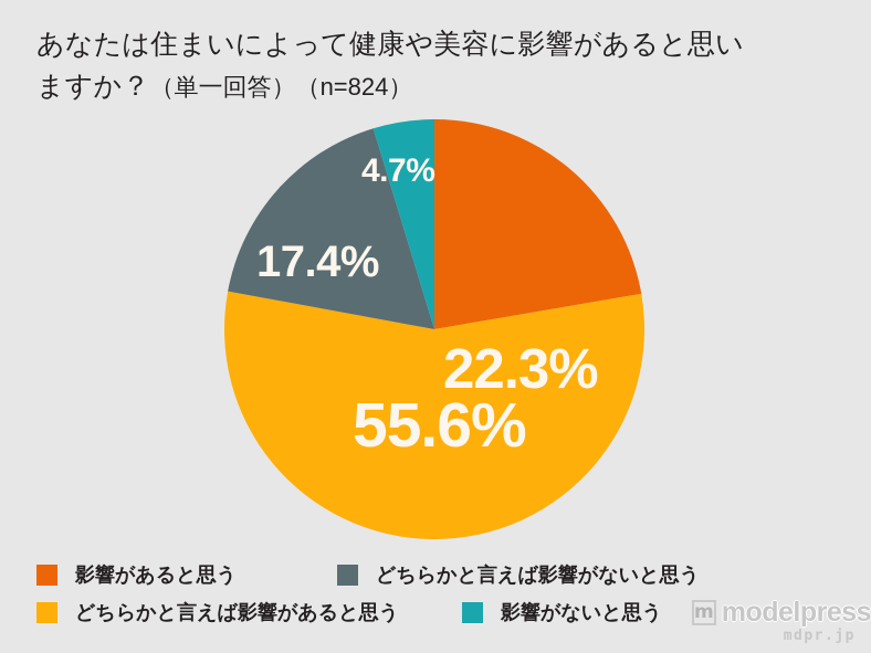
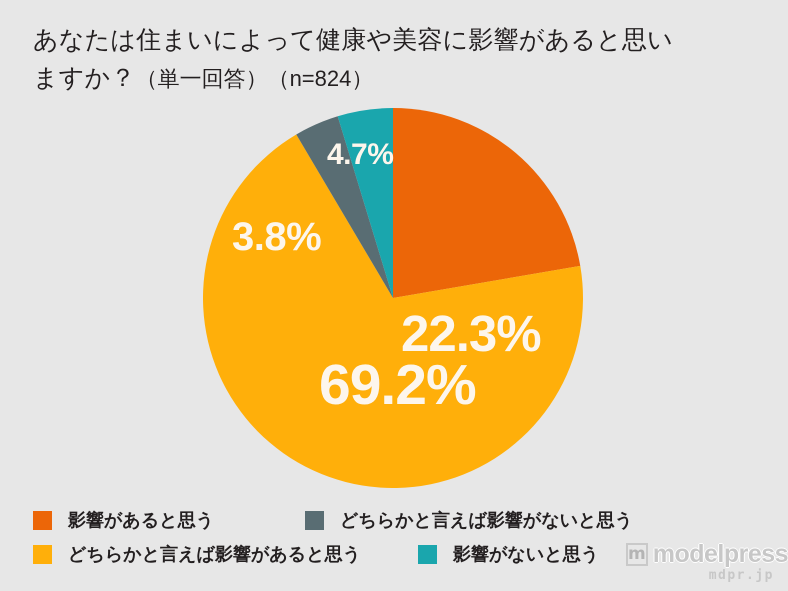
どちらかと言えば影響があると思う: 55.6% -> 69.2%
どちらかと言えば影響がないと思う: 17.4% -> 3.8%
